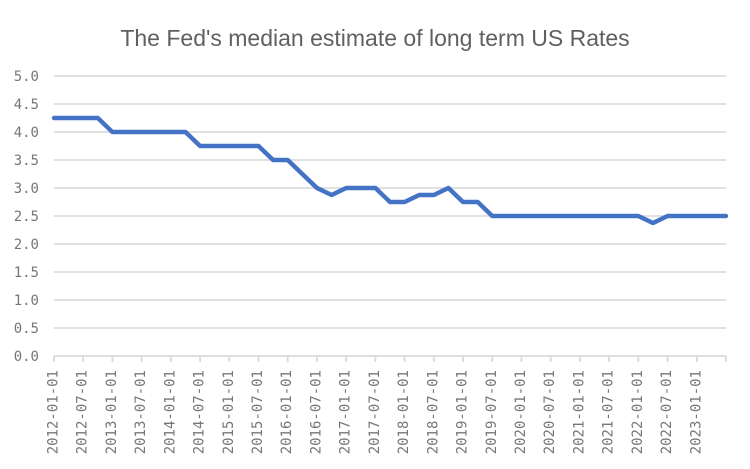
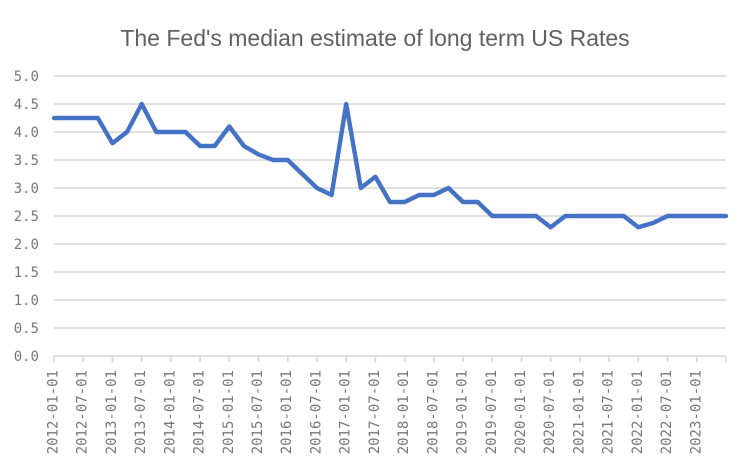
2013-01-01: 4.0 -> 3.8
2013-07-01: 4.0 -> 4.5
2015-01-01: 3.8 -> 4.1
2015-07-01: 3.8 -> 3.6
2017-01-01: 3.0 -> 4.5
2017-07-01: 3.0 -> 3.2
2020-07-01: 2.5 -> 2.3
2022-01-01: 2.5 -> 2.3
